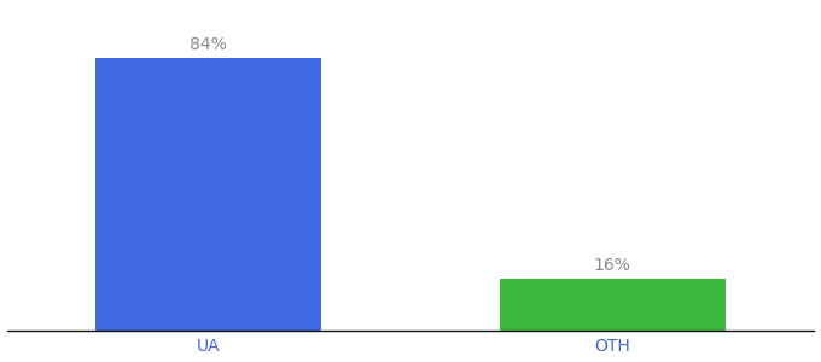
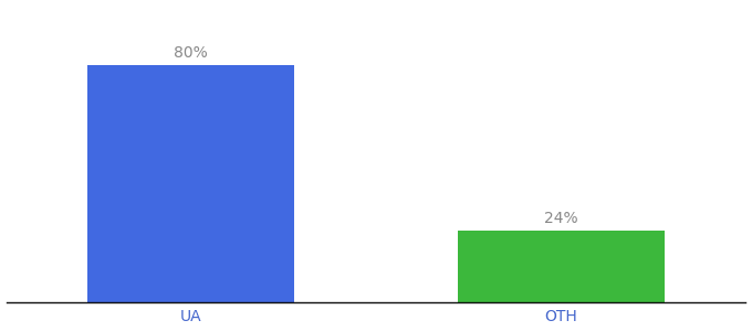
UA: 84% -> 80%
OTH: 16% -> 24%
